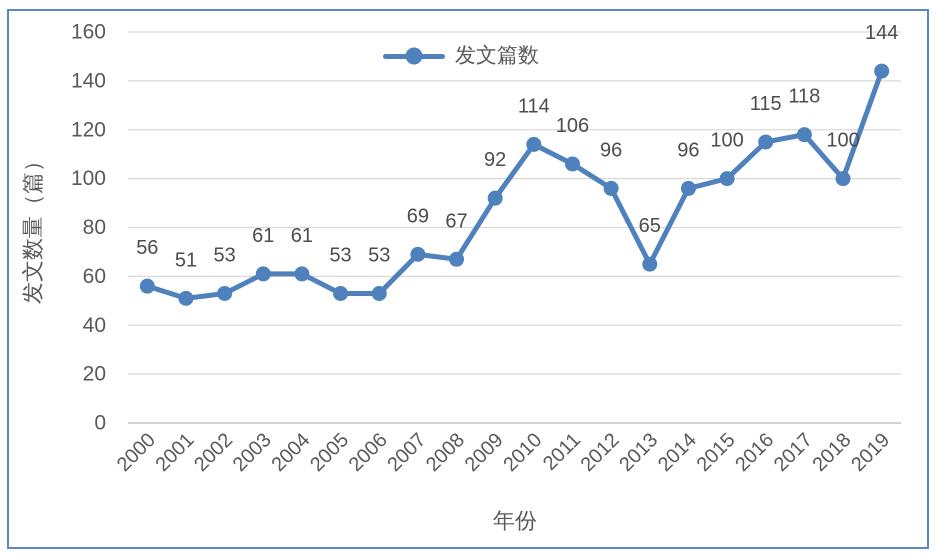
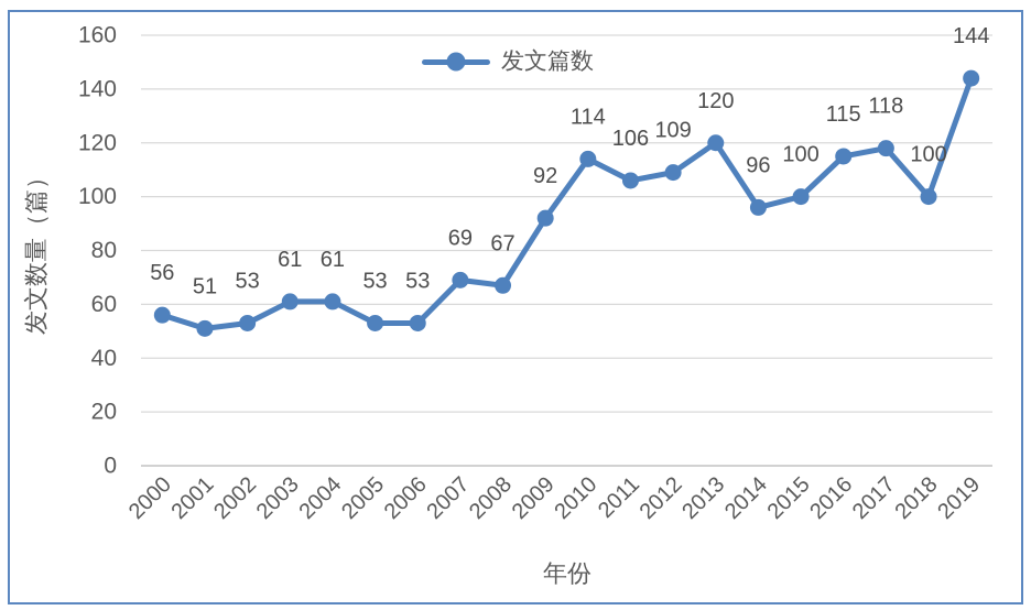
2012: 96 -> 109
2013: 65 -> 120
